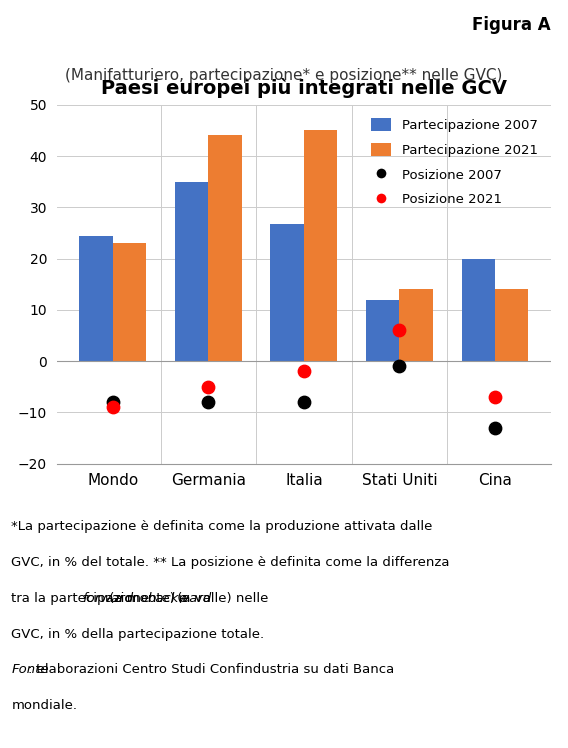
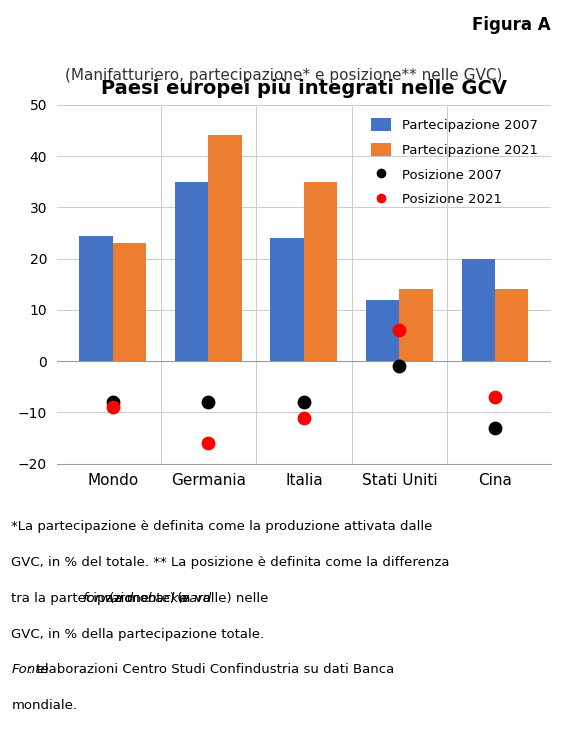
Posizione 2021/Germania: -5 -> -16
Partecipazione 2007/Italia: 26.8 -> 24.0
Posizione 2021/Italia: -2 -> -11
Partecipazione 2021/Italia: 45 -> 35
